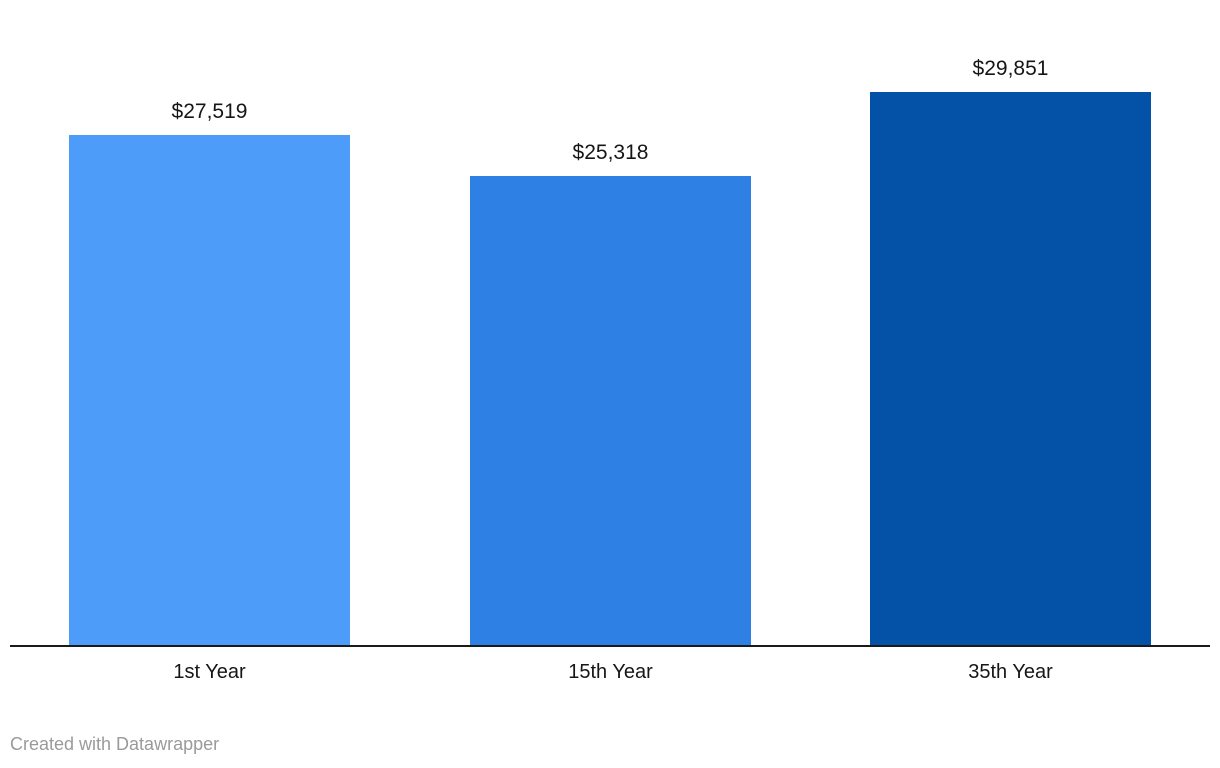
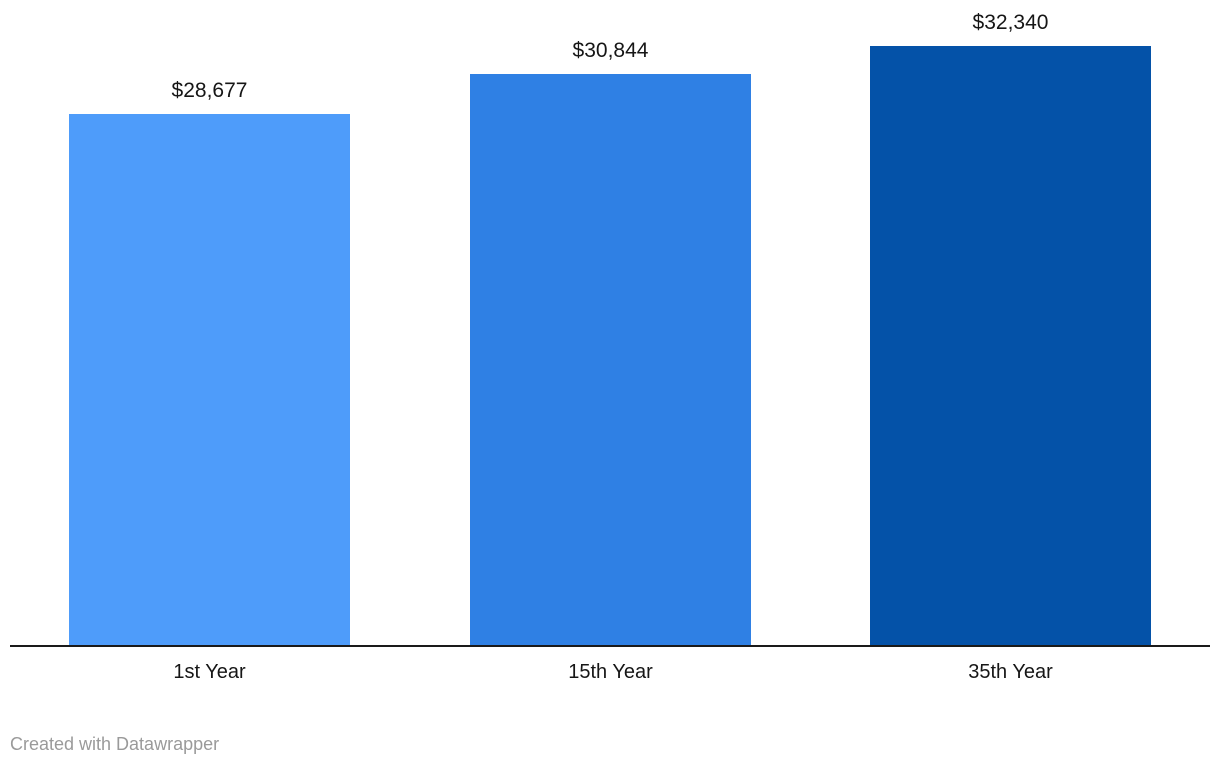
1st Year: $27,519 -> $28,677
15th Year: $25,318 -> $30,844
35th Year: $29,851 -> $32,340
